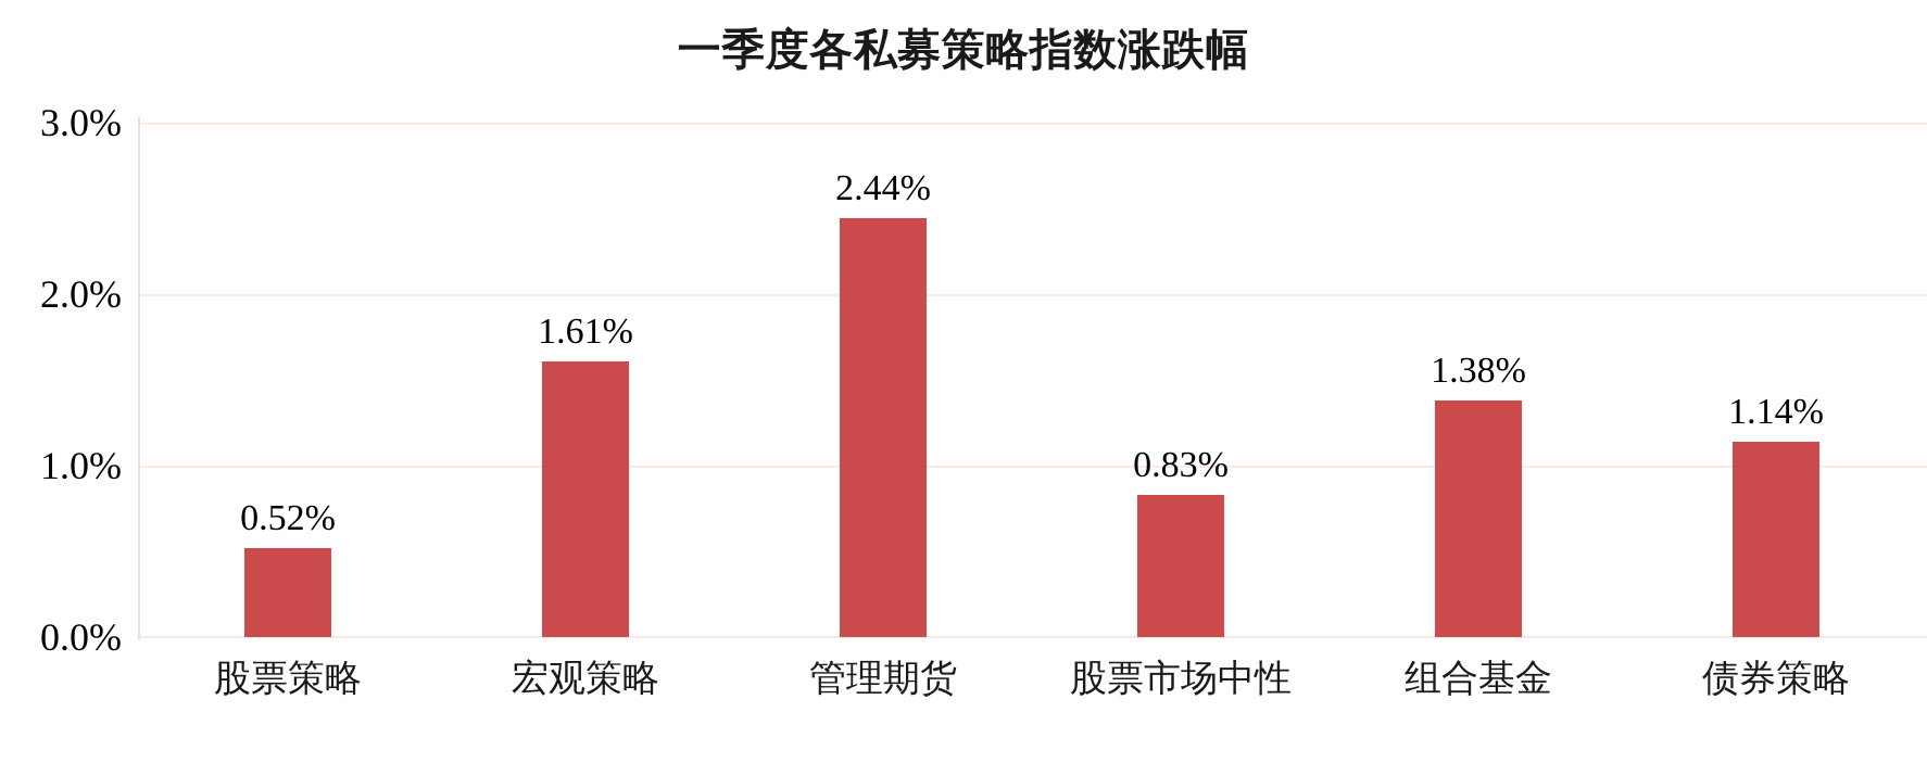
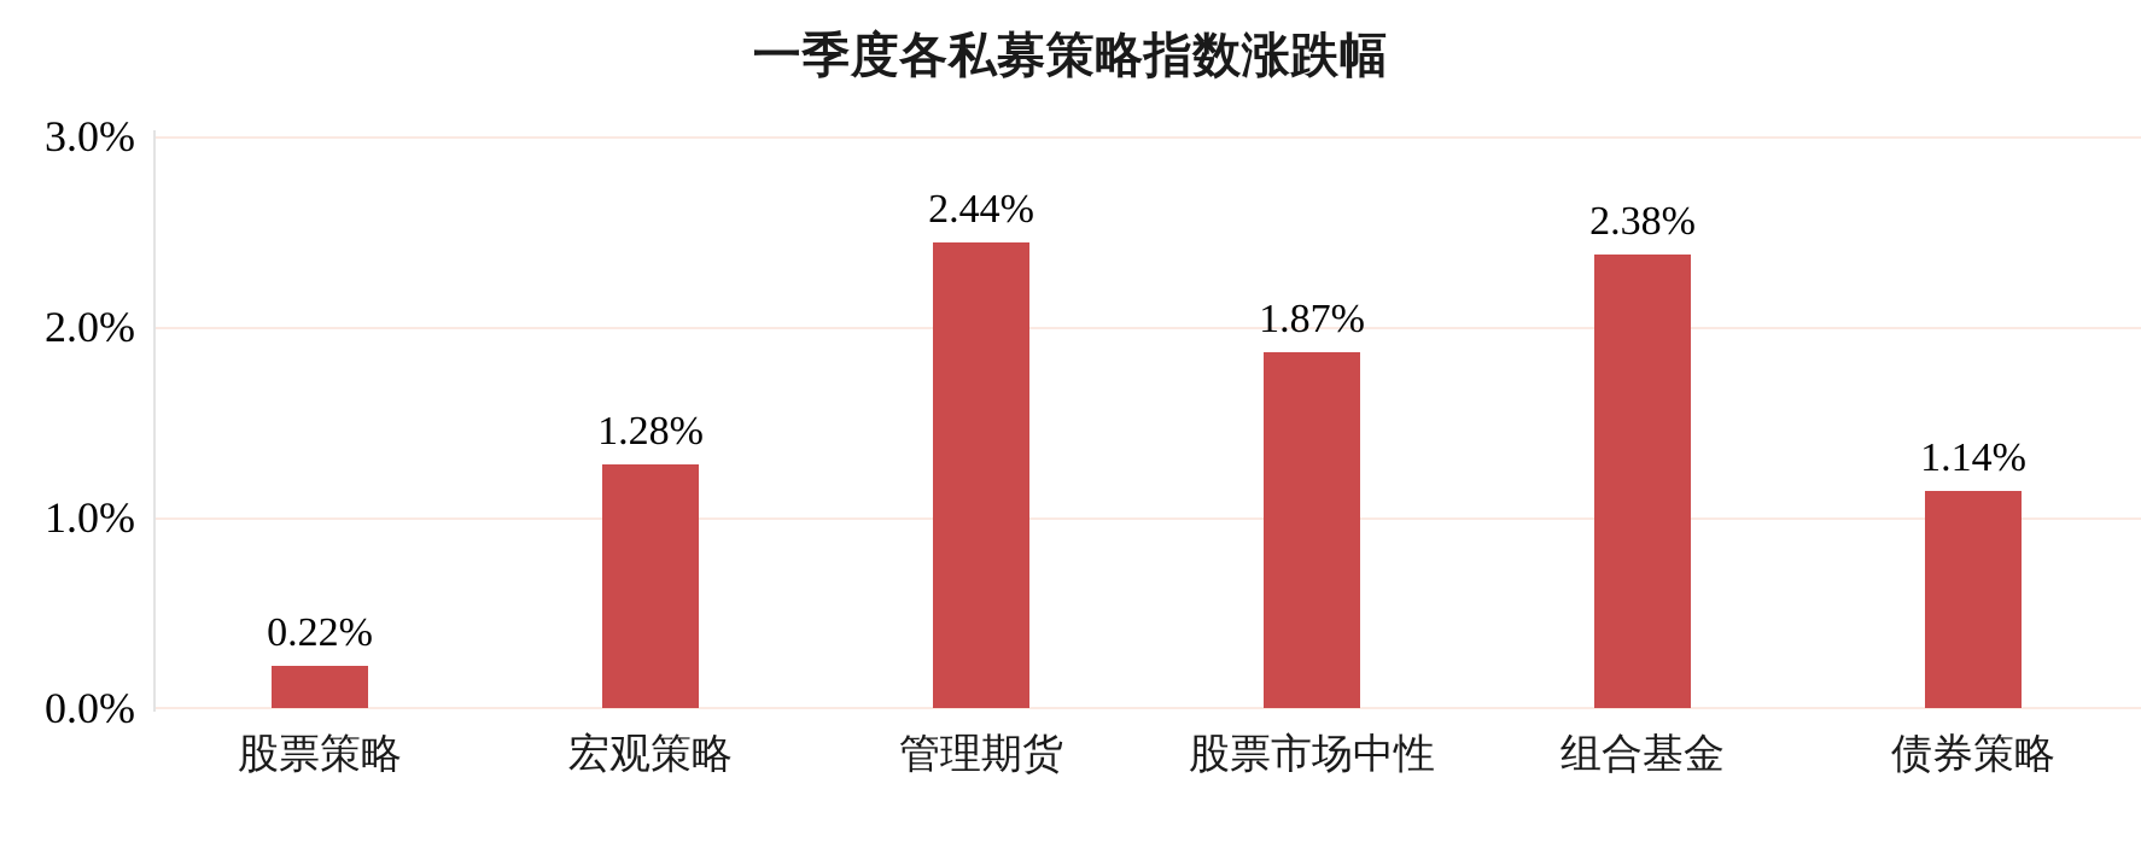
股票策略: 0.52% -> 0.22%
宏观策略: 1.61% -> 1.28%
股票市场中性: 0.83% -> 1.87%
组合基金: 1.38% -> 2.38%
